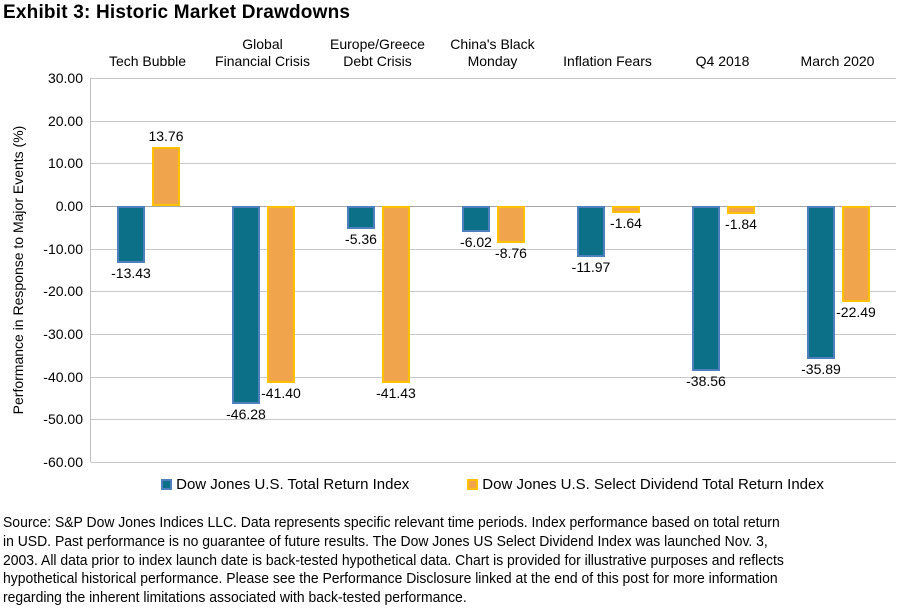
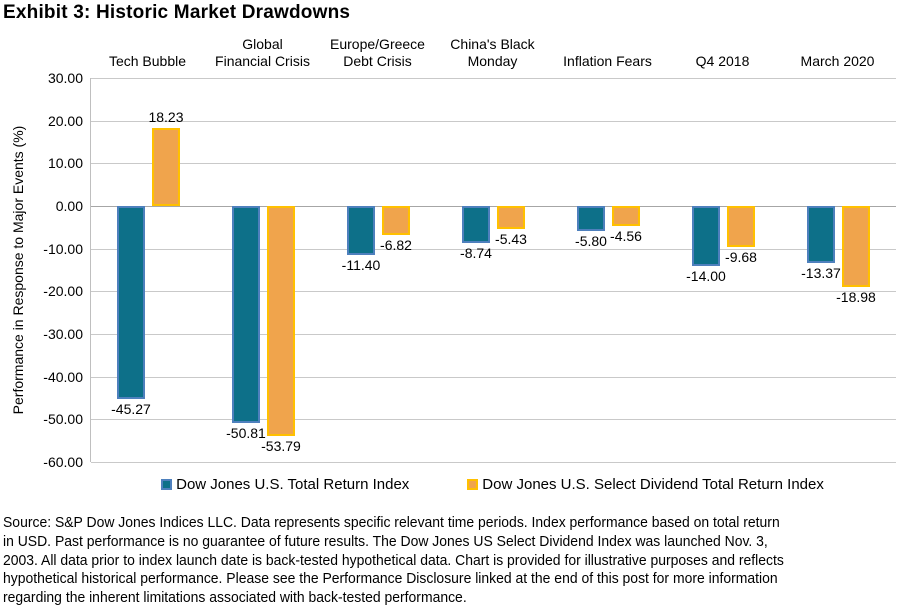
Dow Jones U.S. Total Return Index/Tech Bubble: -13.43 -> -45.27
Dow Jones U.S. Select Dividend Total Return Index/Tech Bubble: 13.76 -> 18.23
Dow Jones U.S. Total Return Index/Global Financial Crisis: -46.28 -> -50.81
Dow Jones U.S. Select Dividend Total Return Index/Global Financial Crisis: -41.40 -> -53.79
Dow Jones U.S. Total Return Index/Europe/Greece Debt Crisis: -5.36 -> -11.40
Dow Jones U.S. Select Dividend Total Return Index/Europe/Greece Debt Crisis: -41.43 -> -6.82
Dow Jones U.S. Total Return Index/China's Black Monday: -6.02 -> -8.74
Dow Jones U.S. Select Dividend Total Return Index/China's Black Monday: -8.76 -> -5.43
Dow Jones U.S. Total Return Index/Inflation Fears: -11.97 -> -5.80
Dow Jones U.S. Select Dividend Total Return Index/Inflation Fears: -1.64 -> -4.56
Dow Jones U.S. Total Return Index/Q4 2018: -38.56 -> -14.00
Dow Jones U.S. Select Dividend Total Return Index/Q4 2018: -1.84 -> -9.68
Dow Jones U.S. Total Return Index/March 2020: -35.89 -> -13.37
Dow Jones U.S. Select Dividend Total Return Index/March 2020: -22.49 -> -18.98
